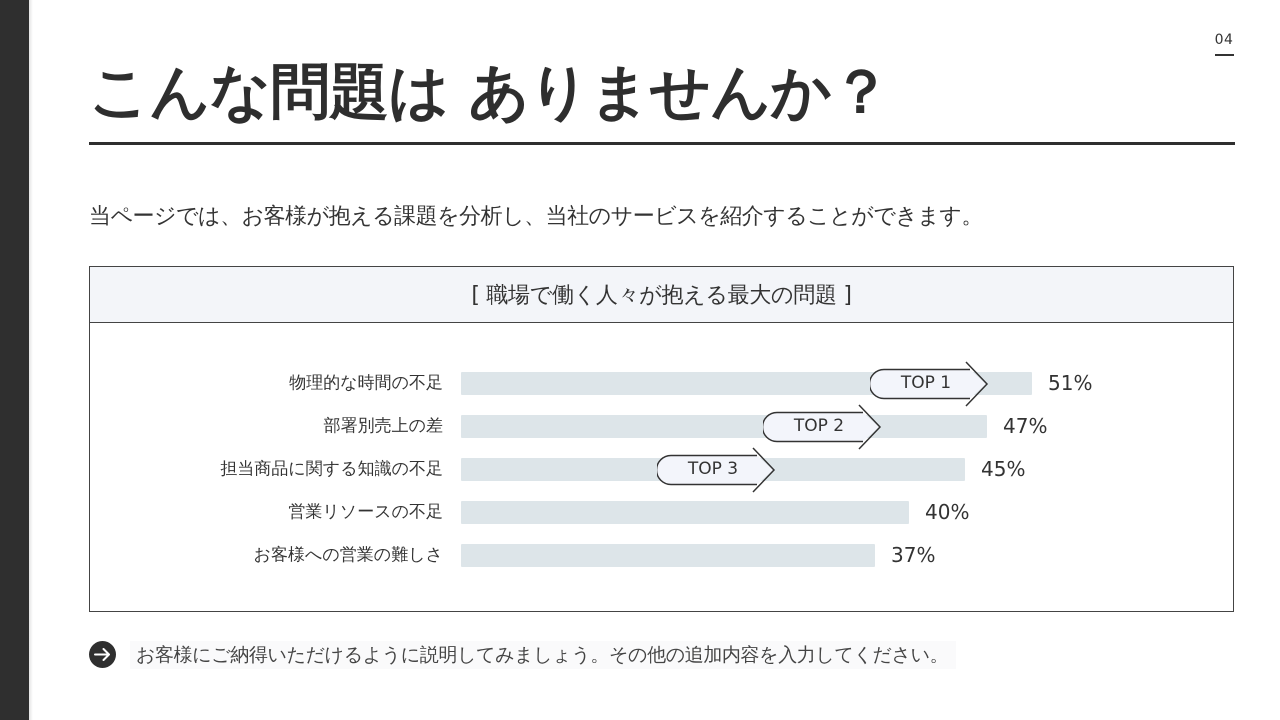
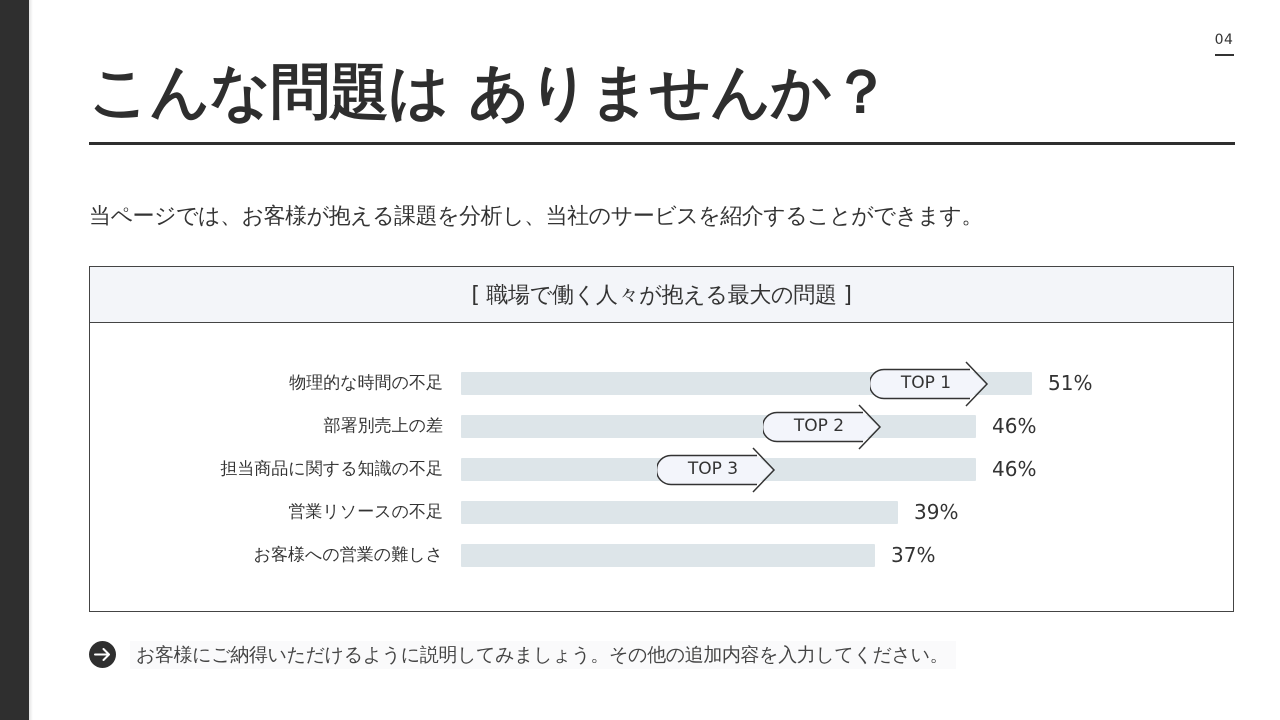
部署別売上の差: 47% -> 46%
担当商品に関する知識の不足: 45% -> 46%
営業リソースの不足: 40% -> 39%
